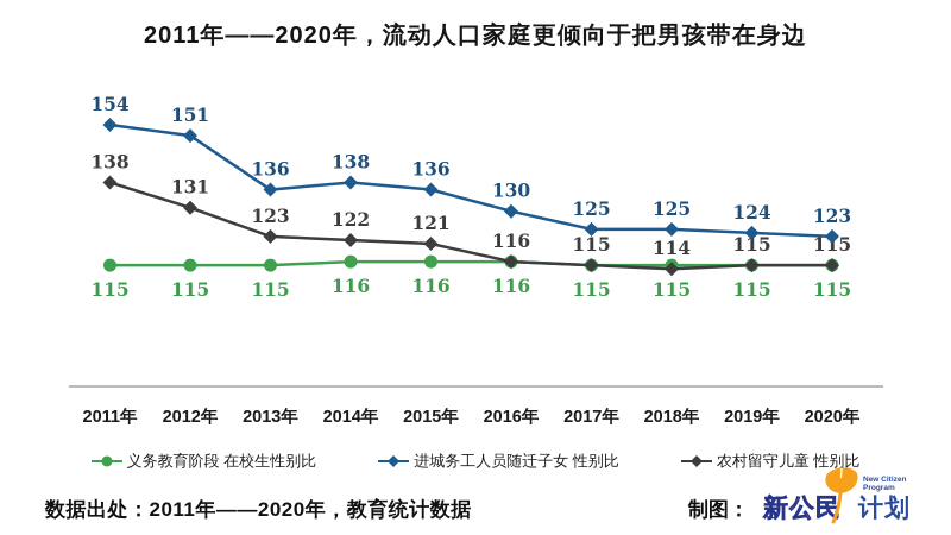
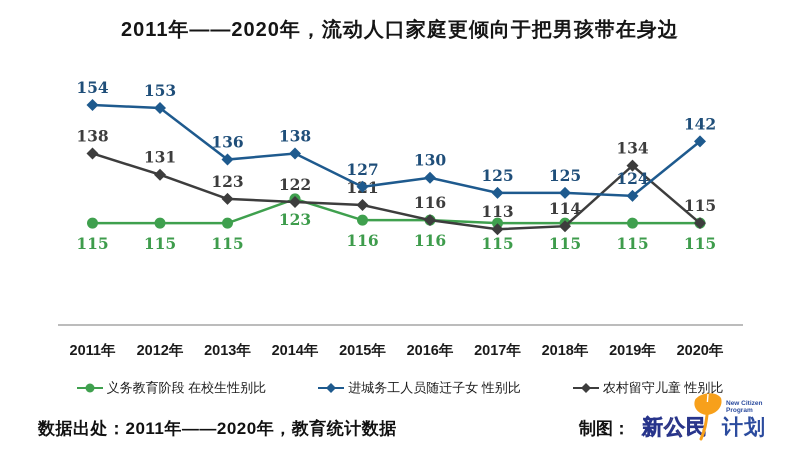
进城务工人员随迁子女 性别比/2012年: 151 -> 153
义务教育阶段 在校生性别比/2014年: 116 -> 123
进城务工人员随迁子女 性别比/2015年: 136 -> 127
农村留守儿童 性别比/2017年: 115 -> 113
农村留守儿童 性别比/2019年: 115 -> 134
进城务工人员随迁子女 性别比/2020年: 123 -> 142
